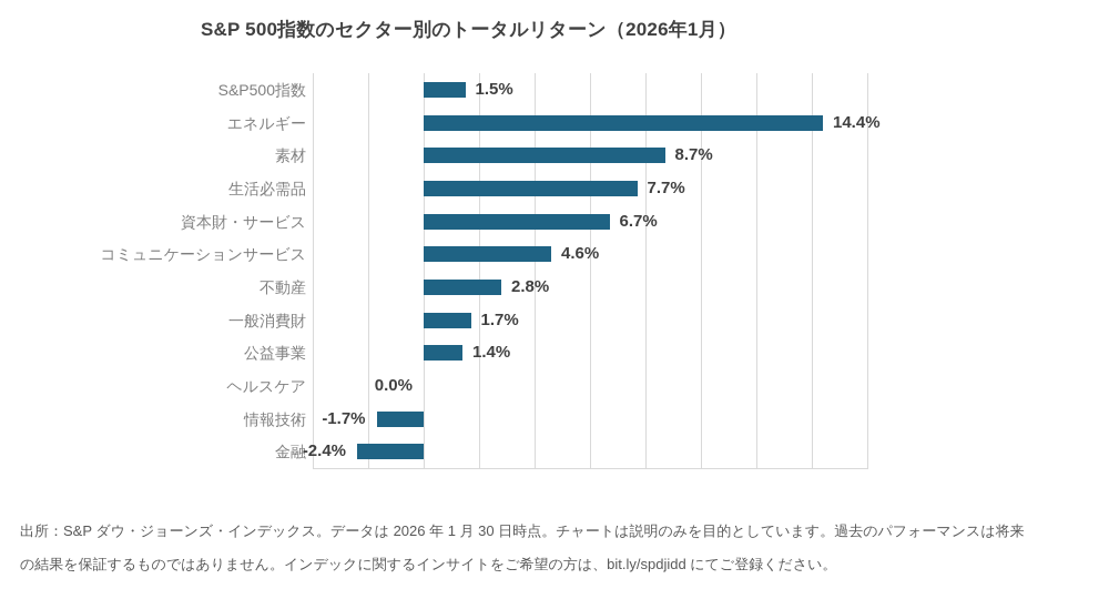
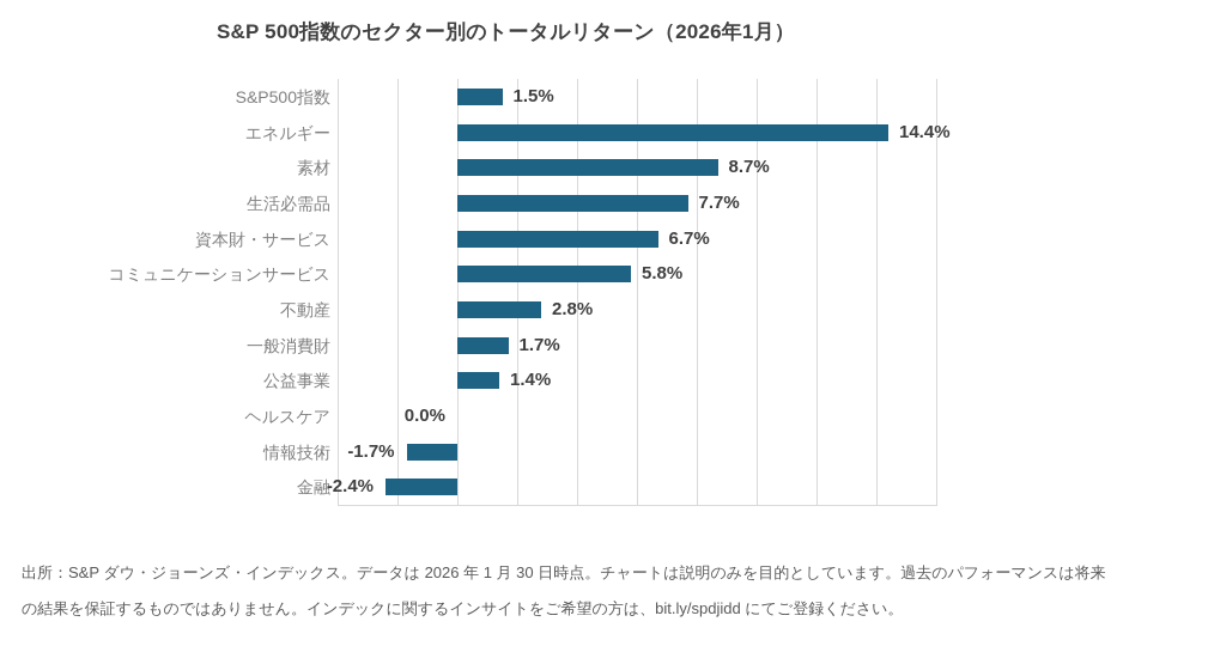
コミュニケーションサービス: 4.6% -> 5.8%
